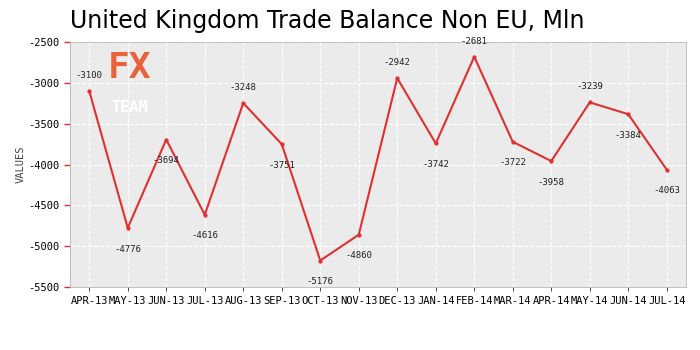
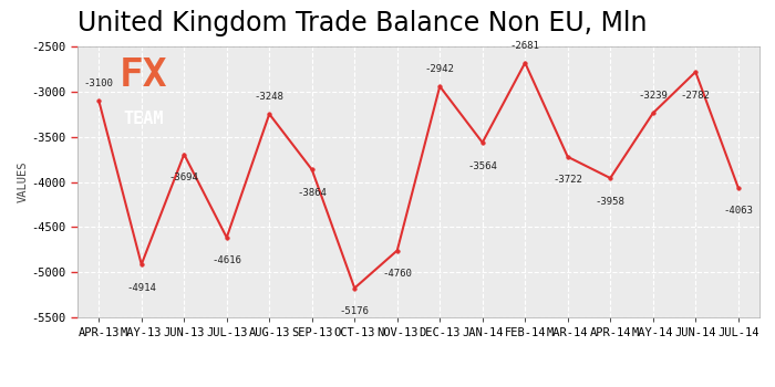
MAY-13: -4776 -> -4914
SEP-13: -3751 -> -3864
NOV-13: -4860 -> -4760
JAN-14: -3742 -> -3564
JUN-14: -3384 -> -2782
